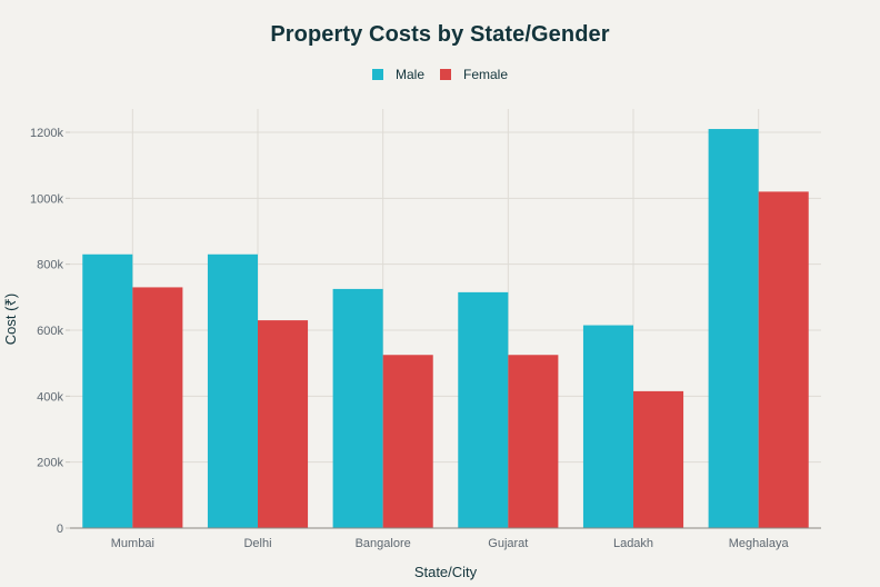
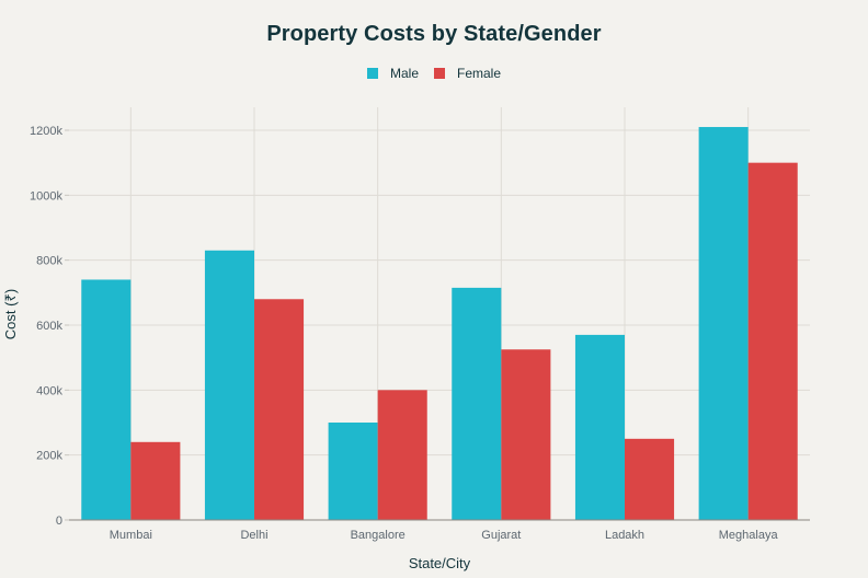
Male/Mumbai: 830k -> 740k
Female/Mumbai: 730k -> 240k
Female/Delhi: 630k -> 680k
Male/Bangalore: 720k -> 300k
Female/Bangalore: 520k -> 400k
Male/Ladakh: 620k -> 570k
Female/Ladakh: 420k -> 250k
Female/Meghalaya: 1020k -> 1100k
